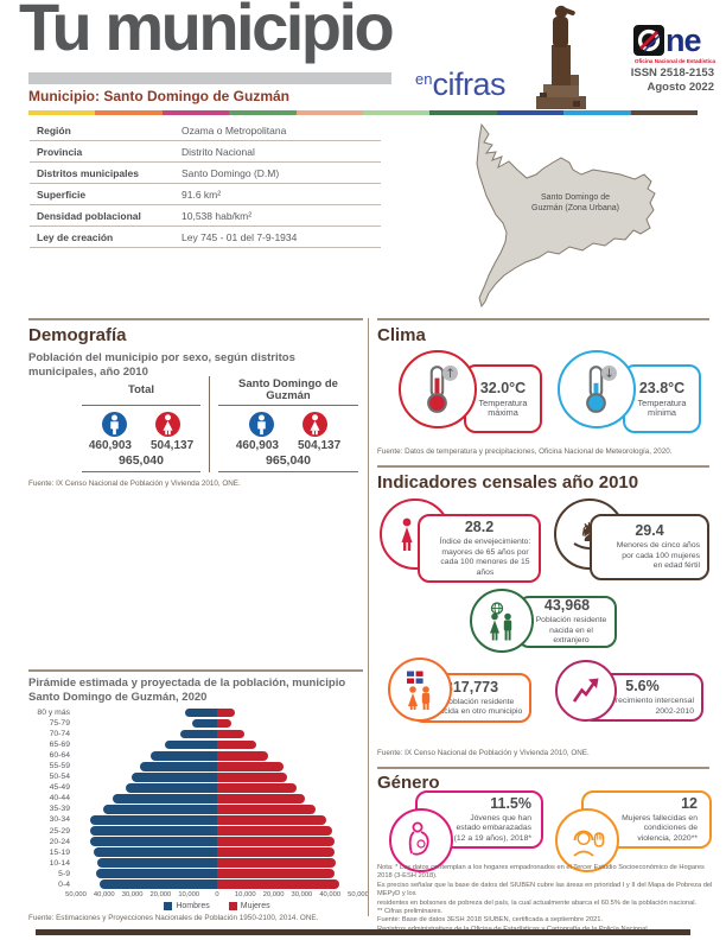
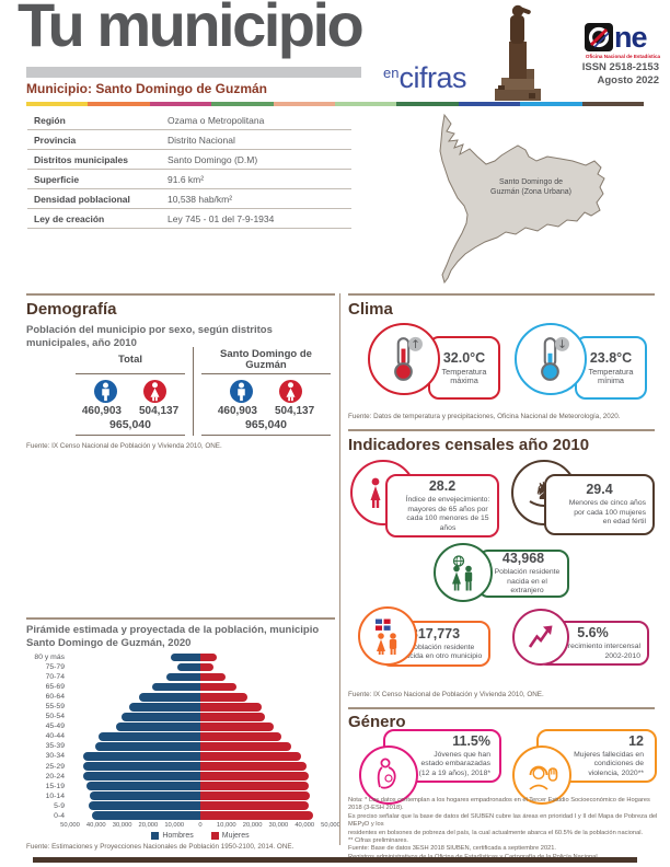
Hombres/40-44: 37000 -> 39000
